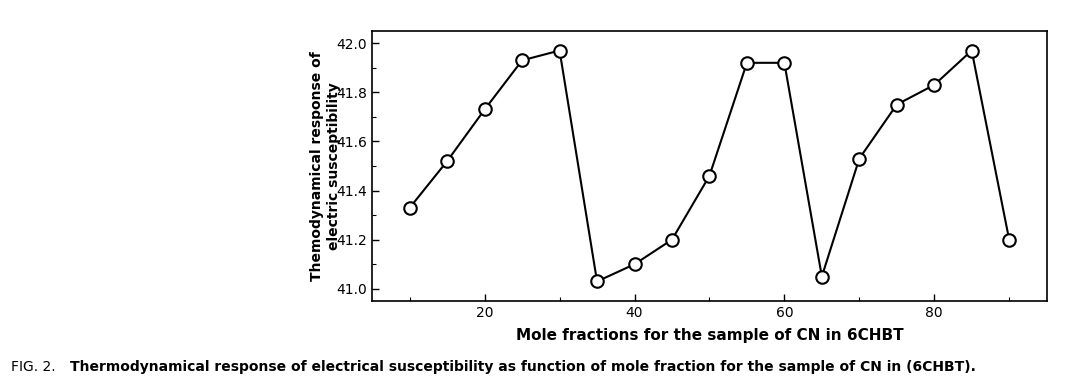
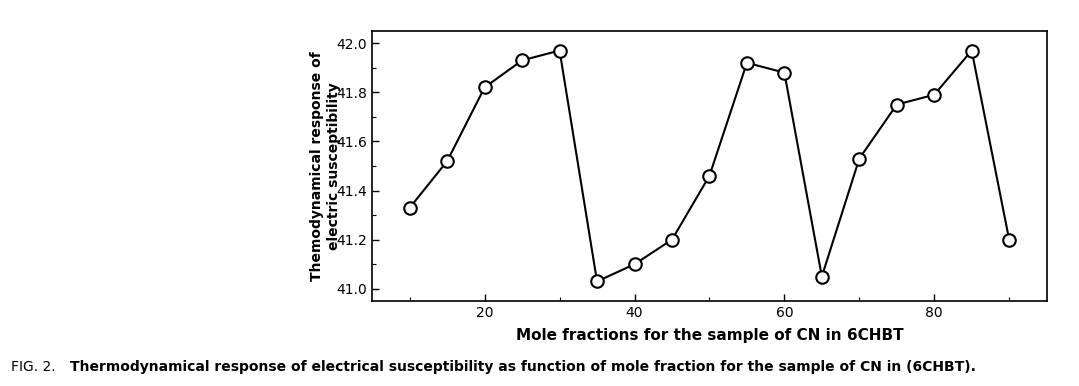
20: 41.73 -> 41.82
60: 41.92 -> 41.88
80: 41.83 -> 41.79
